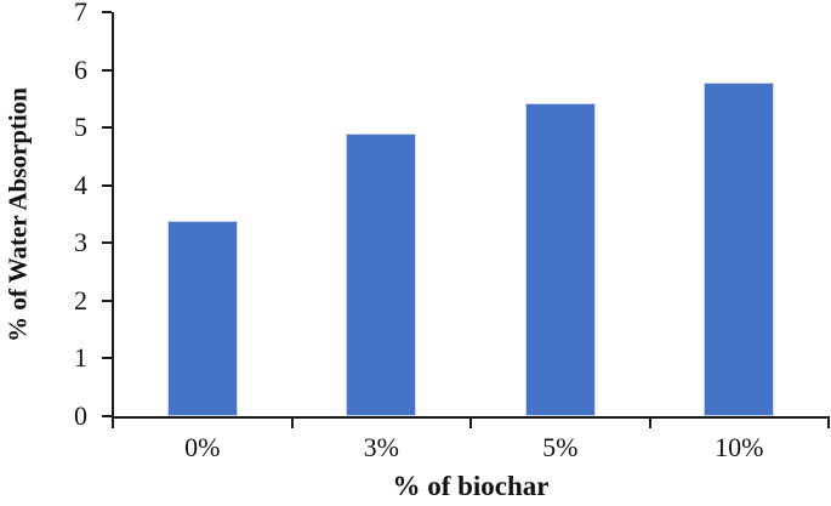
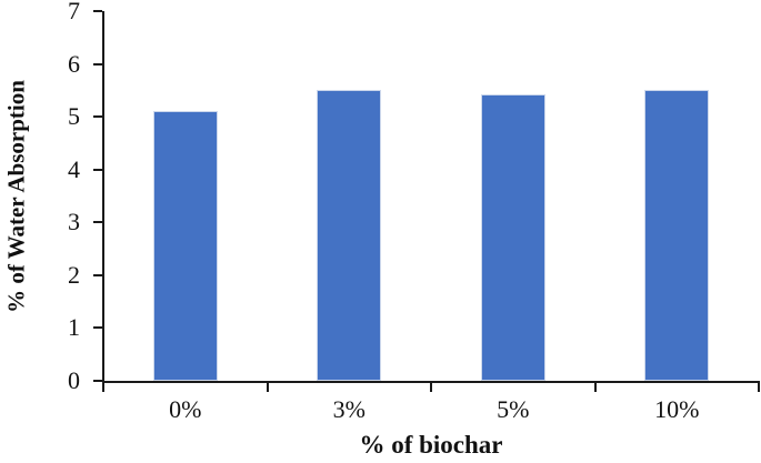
0%: 3.4 -> 5.1
3%: 4.9 -> 5.5
10%: 5.8 -> 5.5
